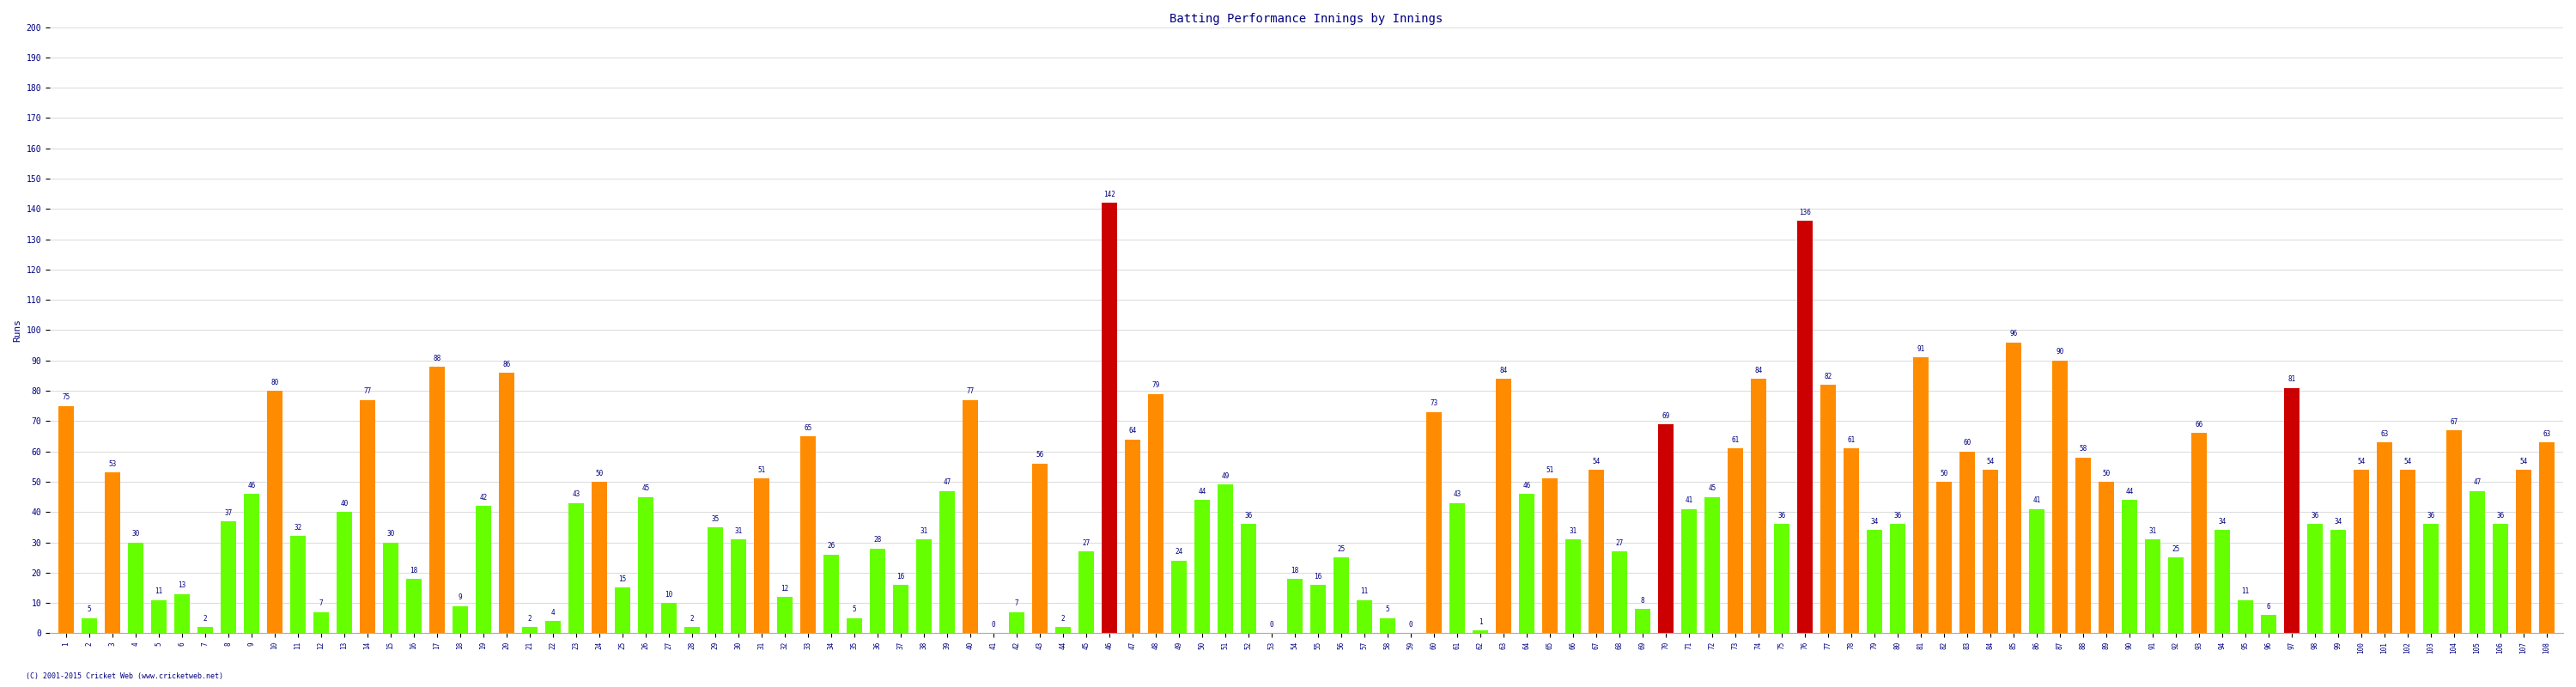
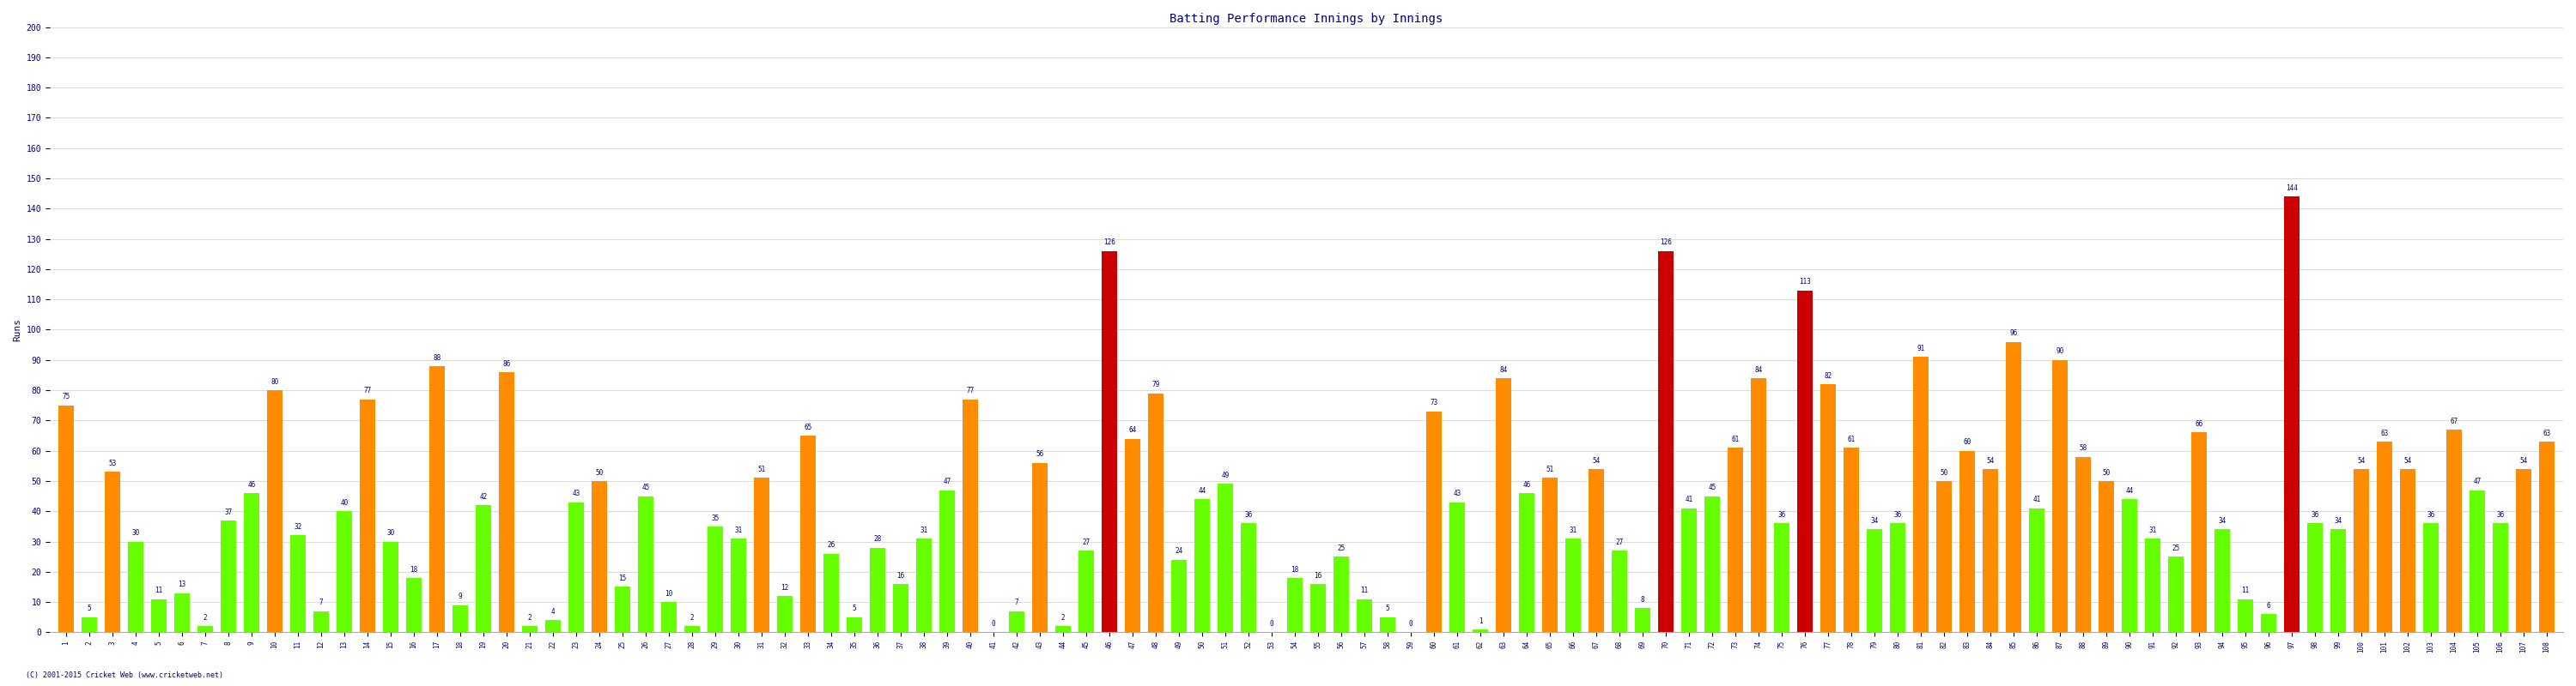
46: 142 -> 126
70: 69 -> 126
76: 136 -> 113
97: 81 -> 144
